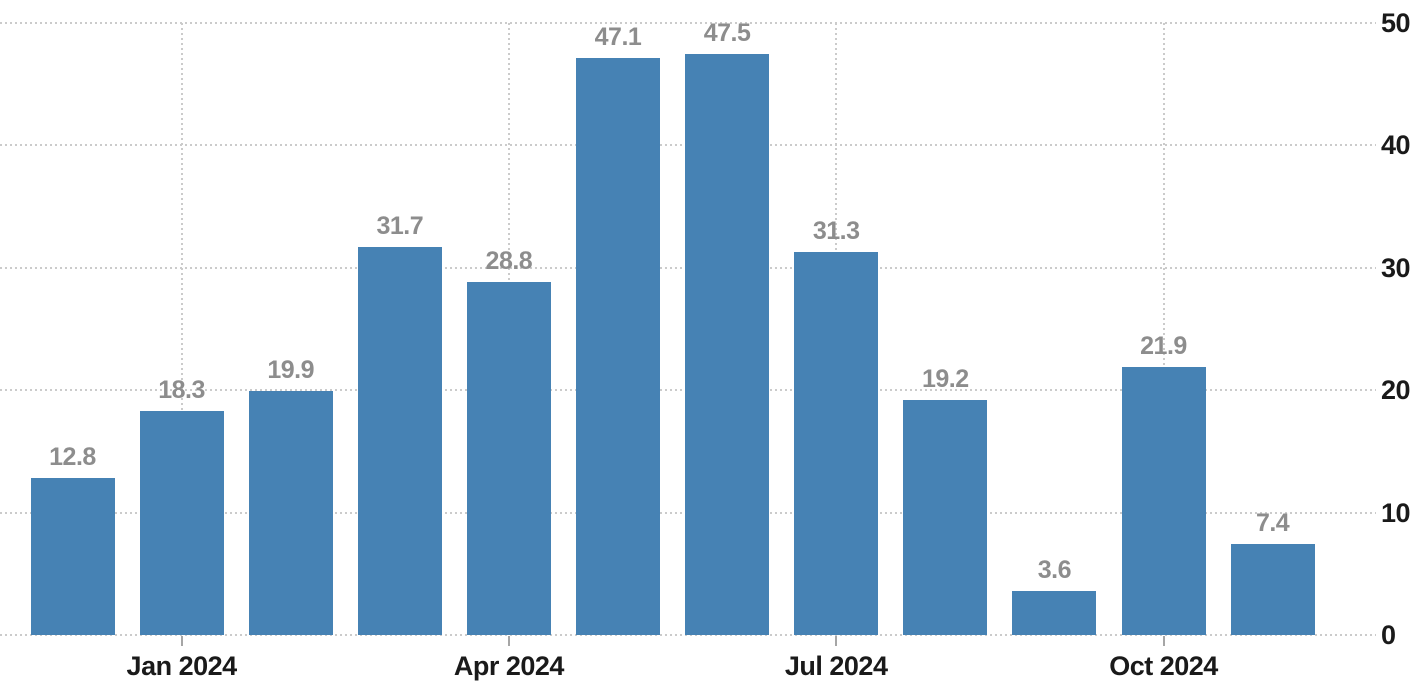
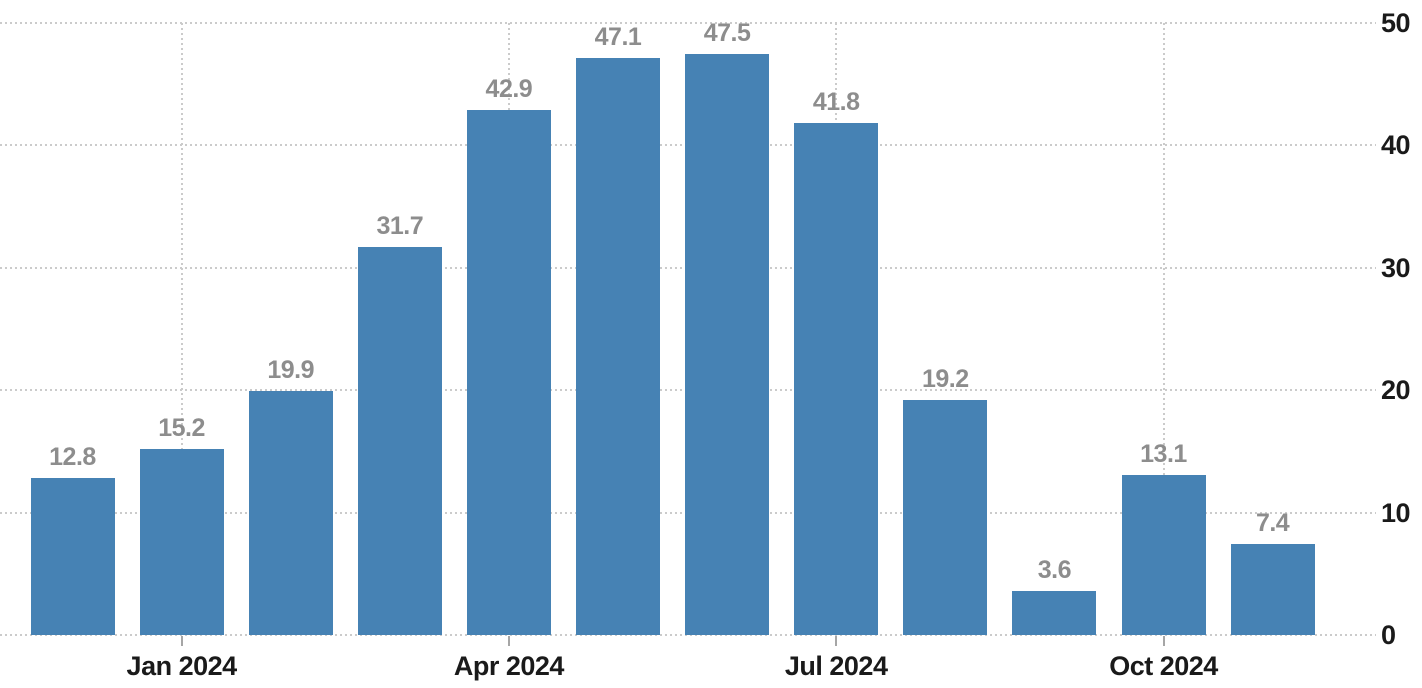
Jan 2024: 18.3 -> 15.2
Apr 2024: 28.8 -> 42.9
Jul 2024: 31.3 -> 41.8
Oct 2024: 21.9 -> 13.1
